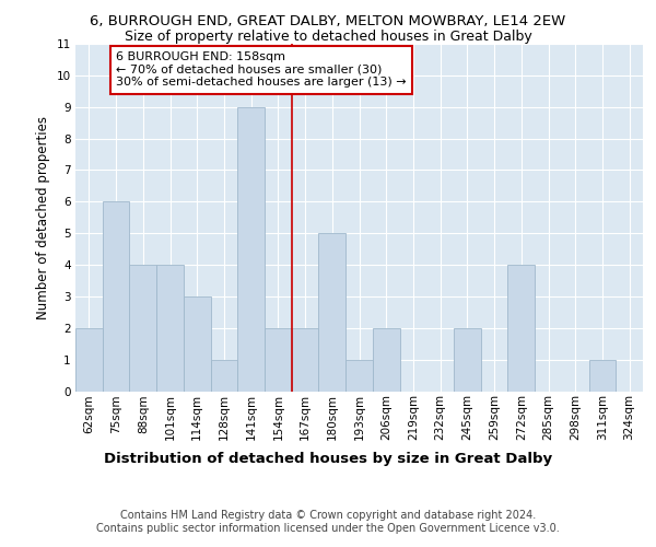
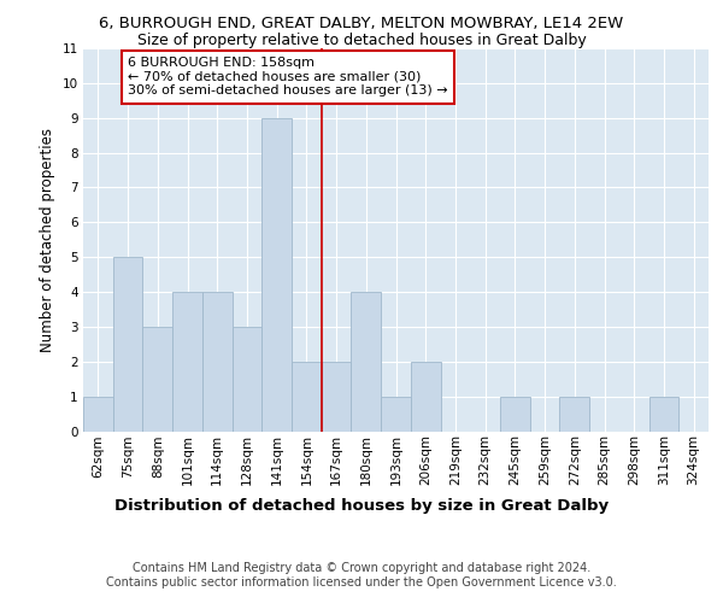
62sqm: 2 -> 1
75sqm: 6 -> 5
88sqm: 4 -> 3
114sqm: 3 -> 4
128sqm: 1 -> 3
180sqm: 5 -> 4
245sqm: 2 -> 1
272sqm: 4 -> 1
